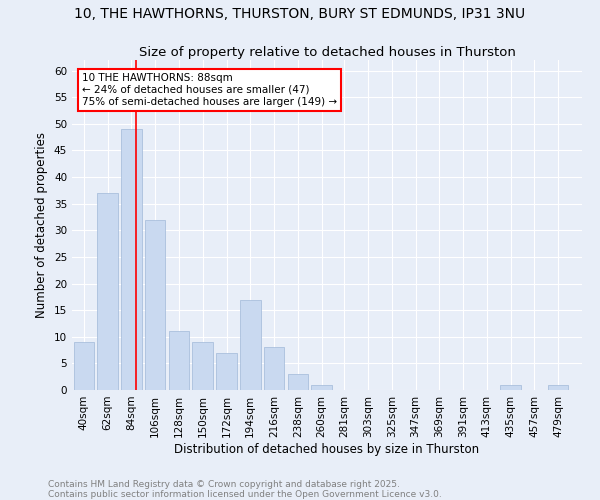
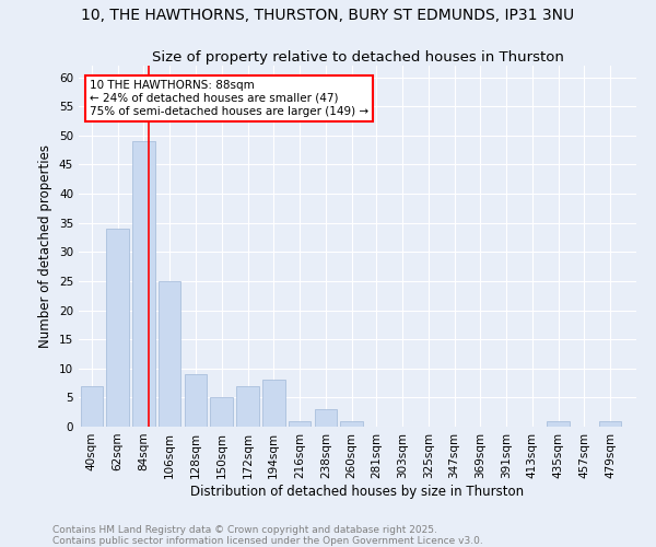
40sqm: 9 -> 7
62sqm: 37 -> 34
106sqm: 32 -> 25
128sqm: 11 -> 9
150sqm: 9 -> 5
194sqm: 17 -> 8
216sqm: 8 -> 1
